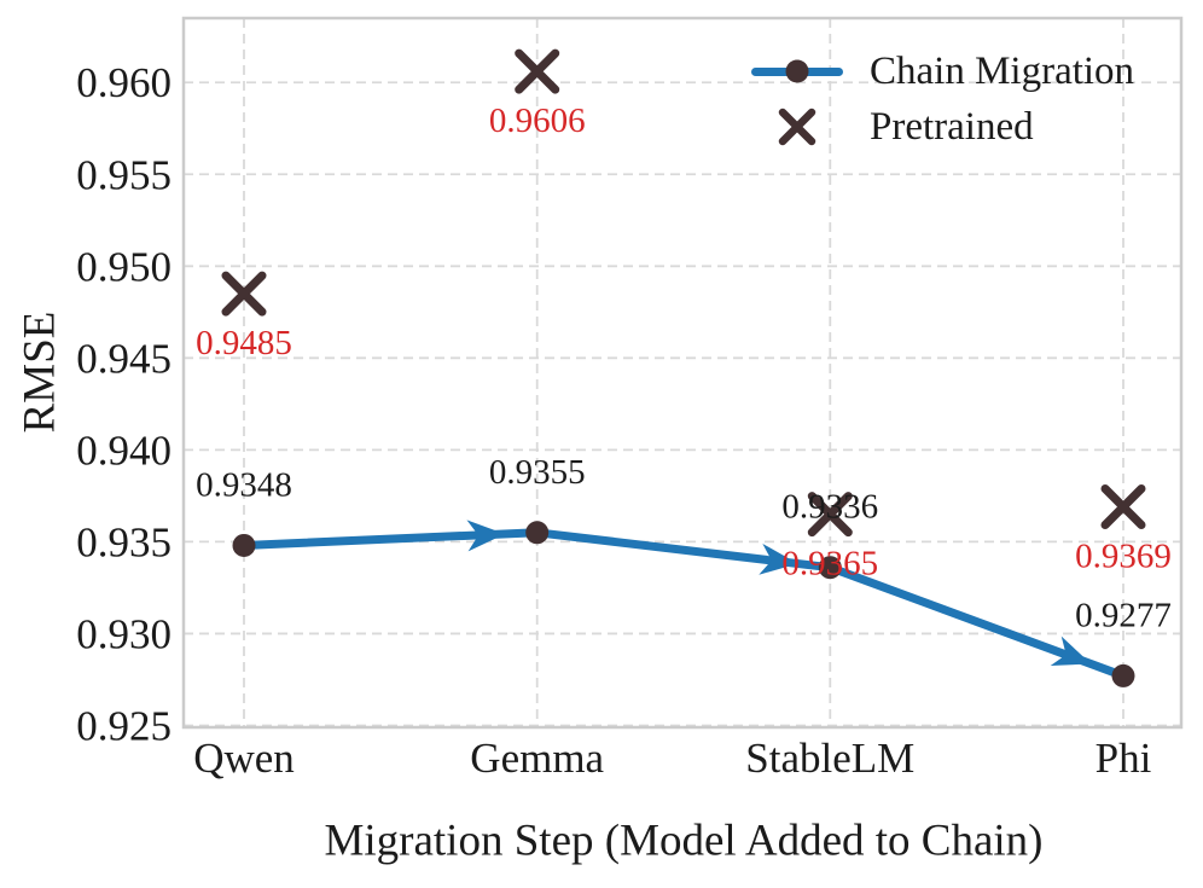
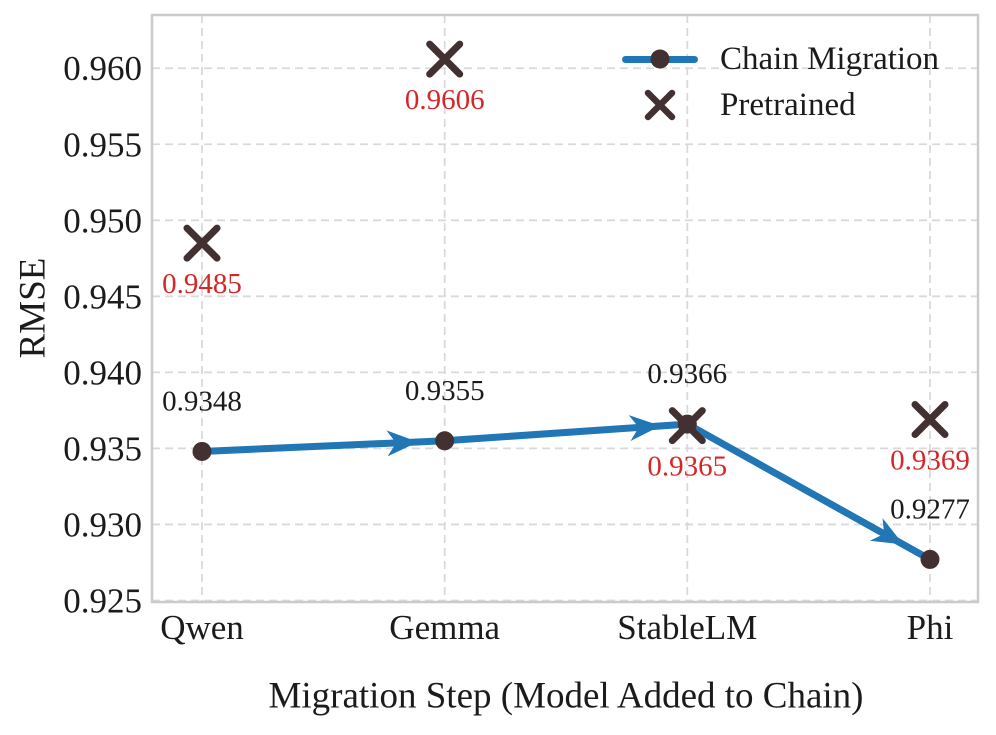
Chain Migration/StableLM: 0.9336 -> 0.9366
